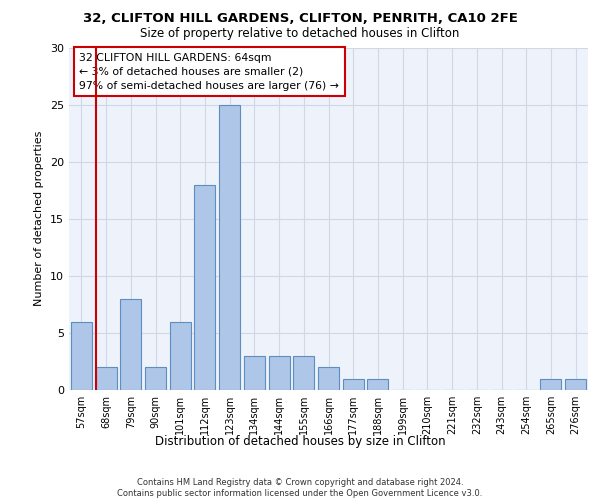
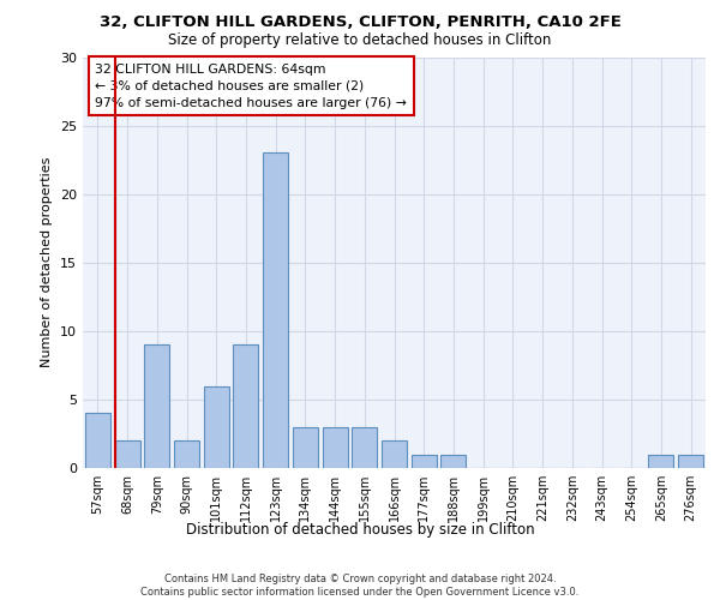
57sqm: 6 -> 4
79sqm: 8 -> 9
112sqm: 18 -> 9
123sqm: 25 -> 23
